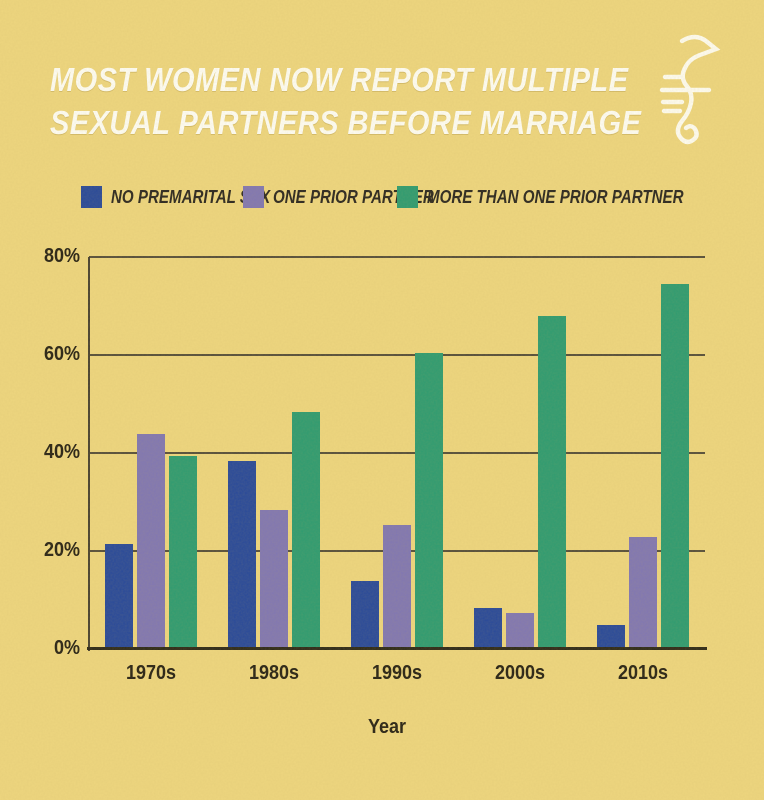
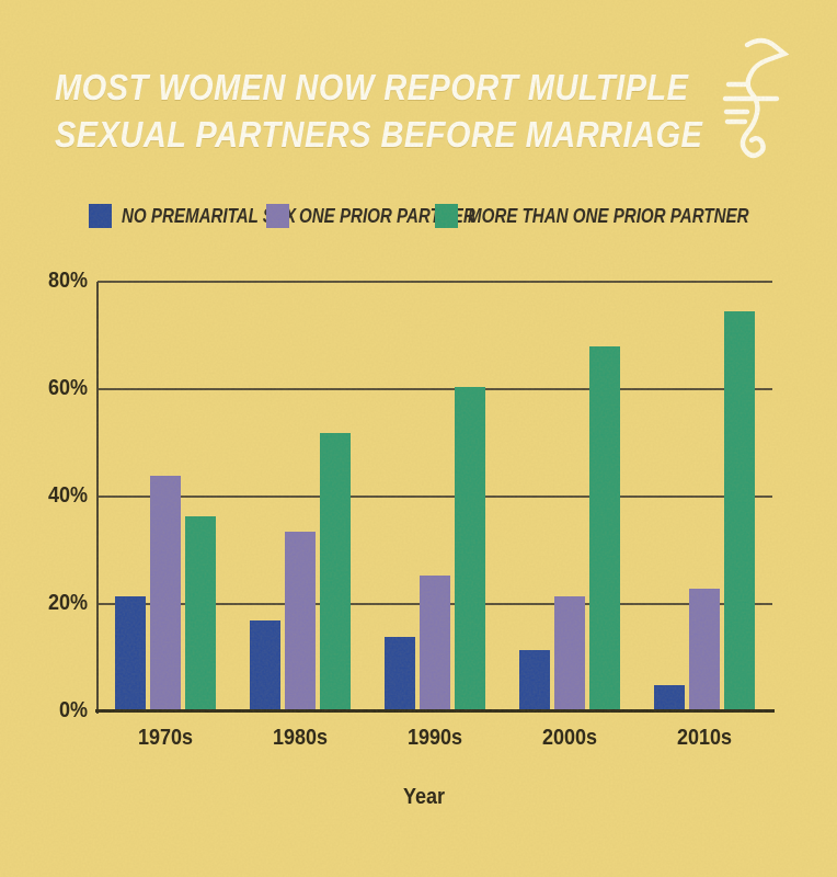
MORE THAN ONE PRIOR PARTNER/1970s: 39% -> 36%
NO PREMARITAL SEX/1980s: 38% -> 16%
ONE PRIOR PARTNER/1980s: 28% -> 33%
MORE THAN ONE PRIOR PARTNER/1980s: 48% -> 52%
NO PREMARITAL SEX/2000s: 8% -> 11%
ONE PRIOR PARTNER/2000s: 7% -> 21%
